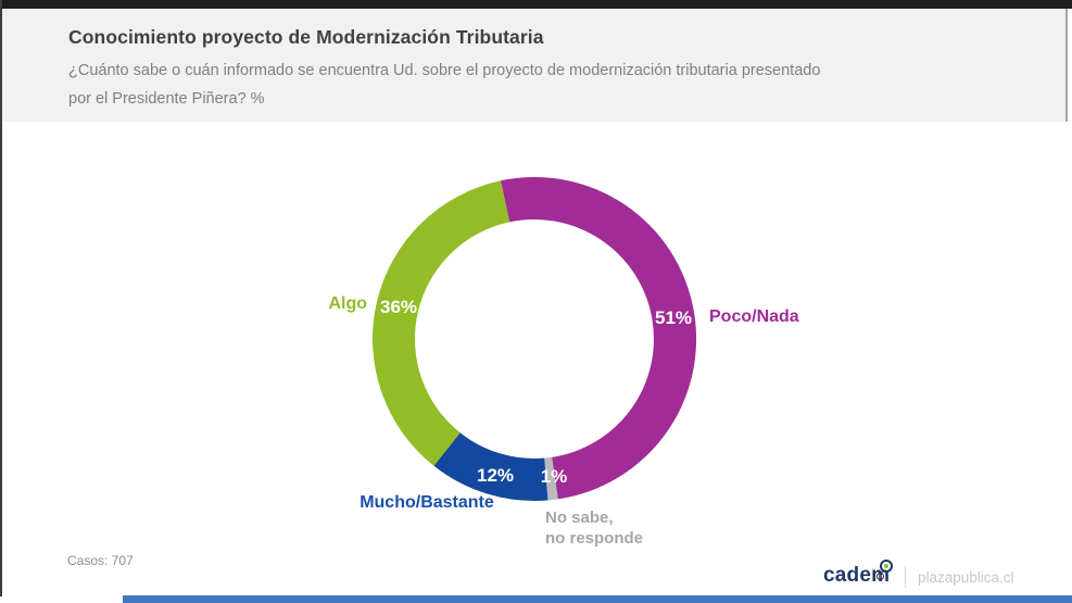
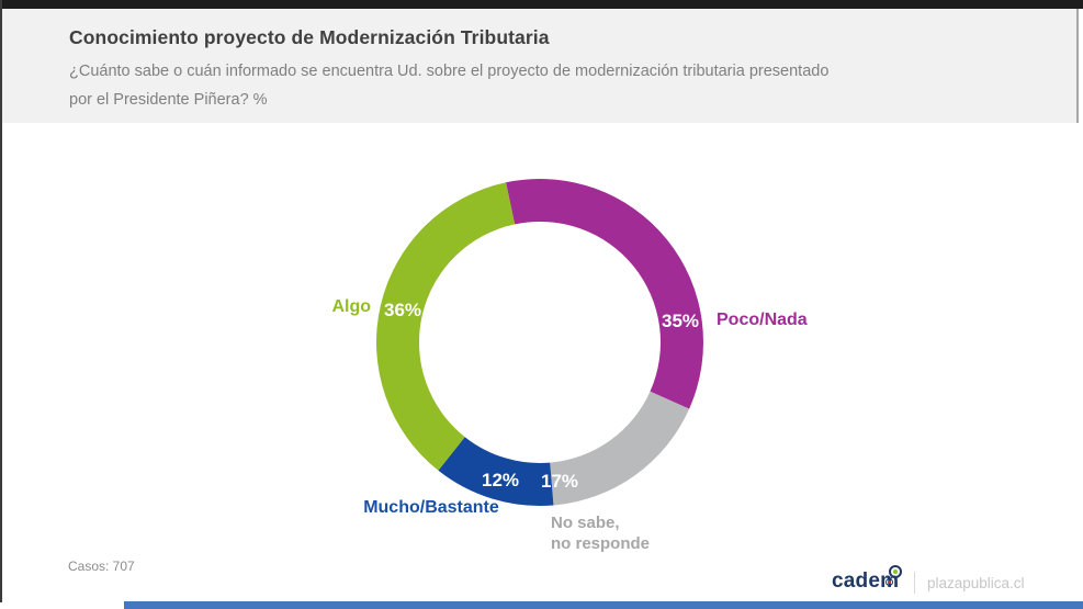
Poco/Nada: 51% -> 35%
No sabe, no responde: 1% -> 17%
